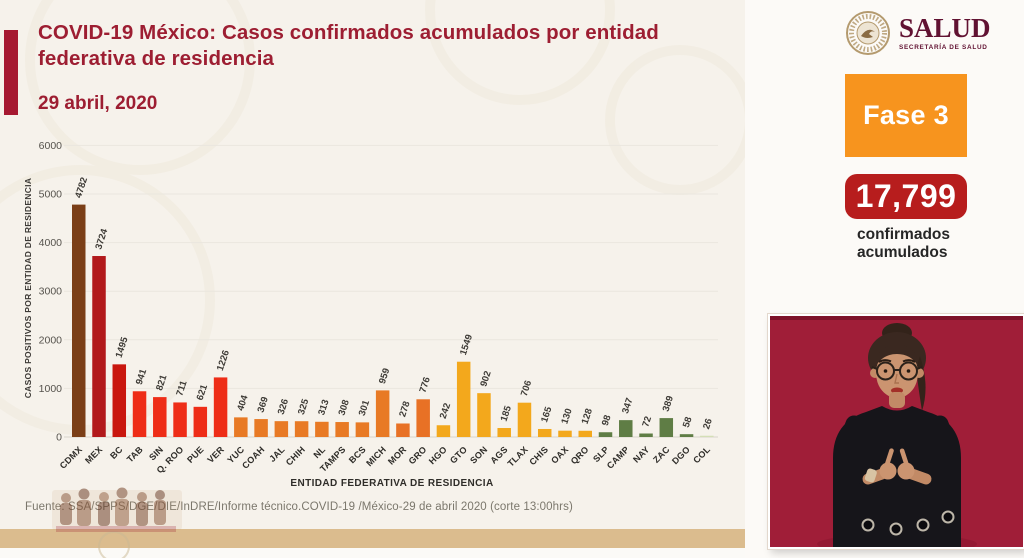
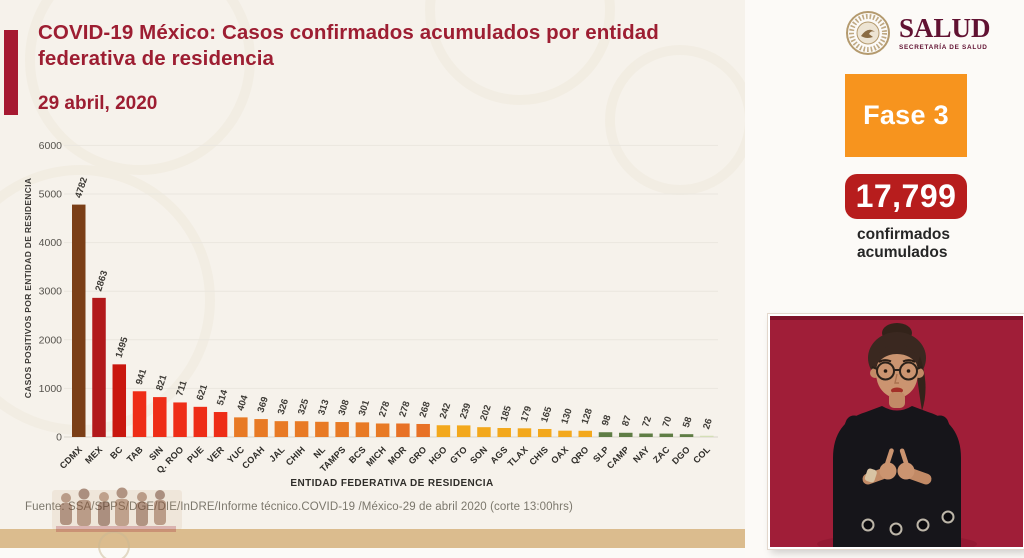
MEX: 3724 -> 2863
VER: 1226 -> 514
MICH: 959 -> 278
GRO: 776 -> 268
GTO: 1549 -> 239
SON: 902 -> 202
TLAX: 706 -> 179
CAMP: 347 -> 87
ZAC: 389 -> 70
